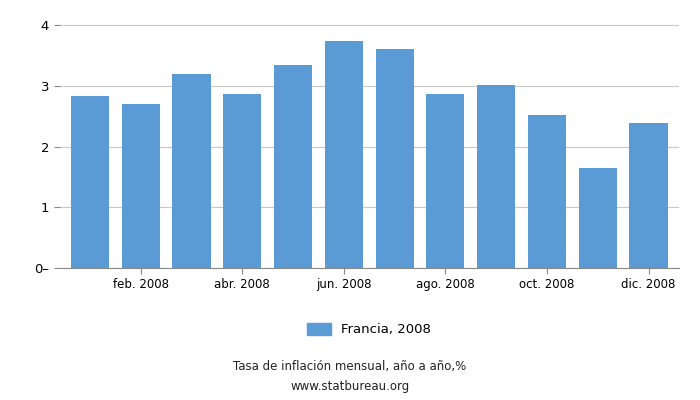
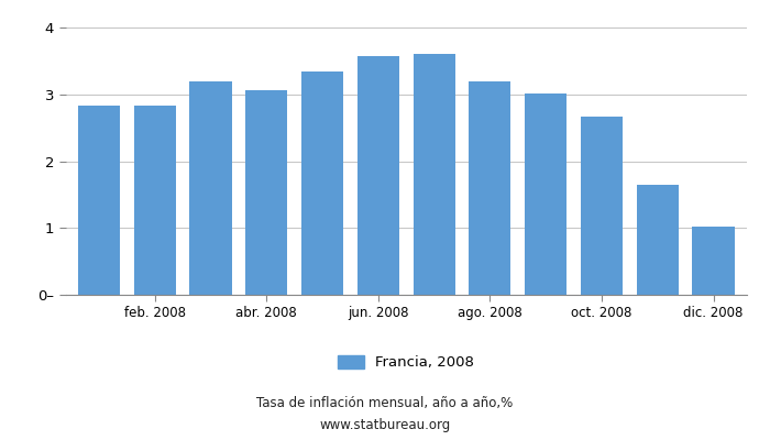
feb. 2008: 2.70 -> 2.84
abr. 2008: 2.86 -> 3.06
jun. 2008: 3.74 -> 3.57
ago. 2008: 2.86 -> 3.20
oct. 2008: 2.52 -> 2.67
dic. 2008: 2.38 -> 1.02
